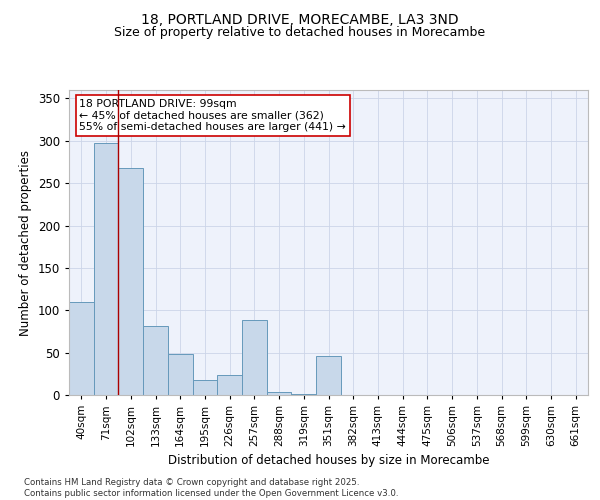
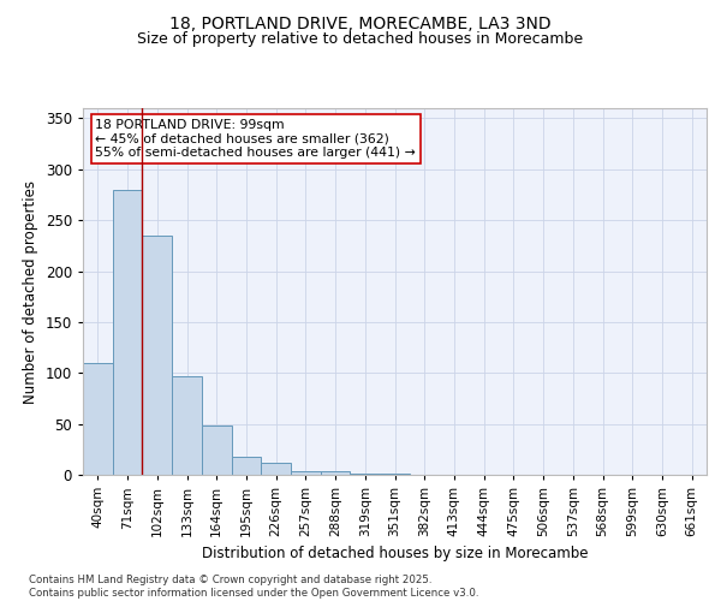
71sqm: 298 -> 280
102sqm: 268 -> 235
133sqm: 82 -> 97
226sqm: 24 -> 12
257sqm: 88 -> 3
351sqm: 46 -> 1
